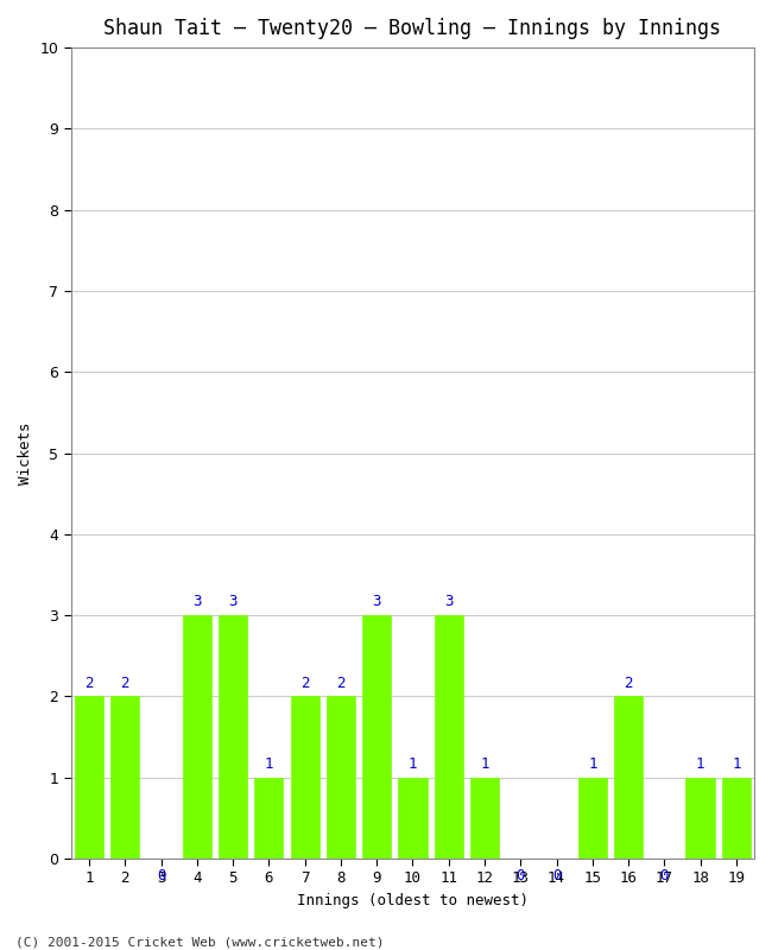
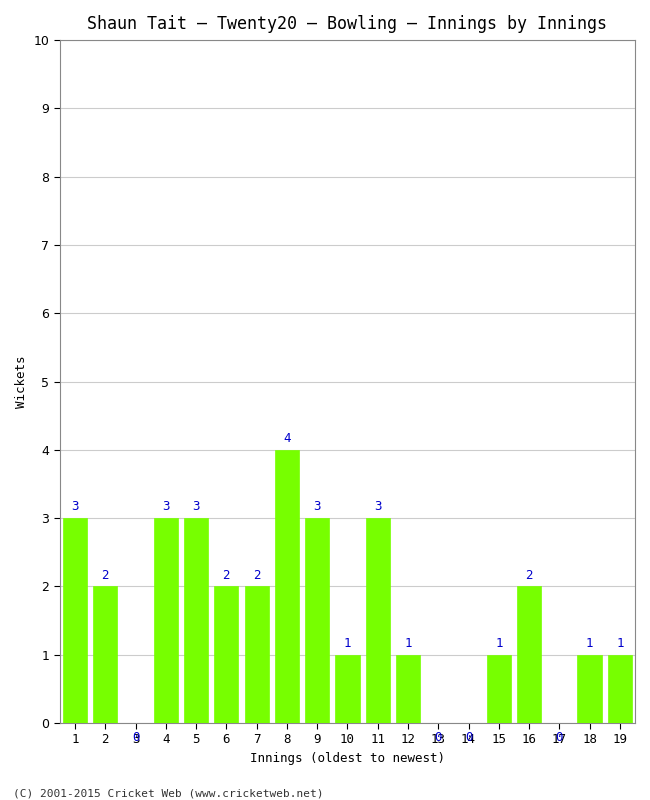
1: 2 -> 3
6: 1 -> 2
8: 2 -> 4
